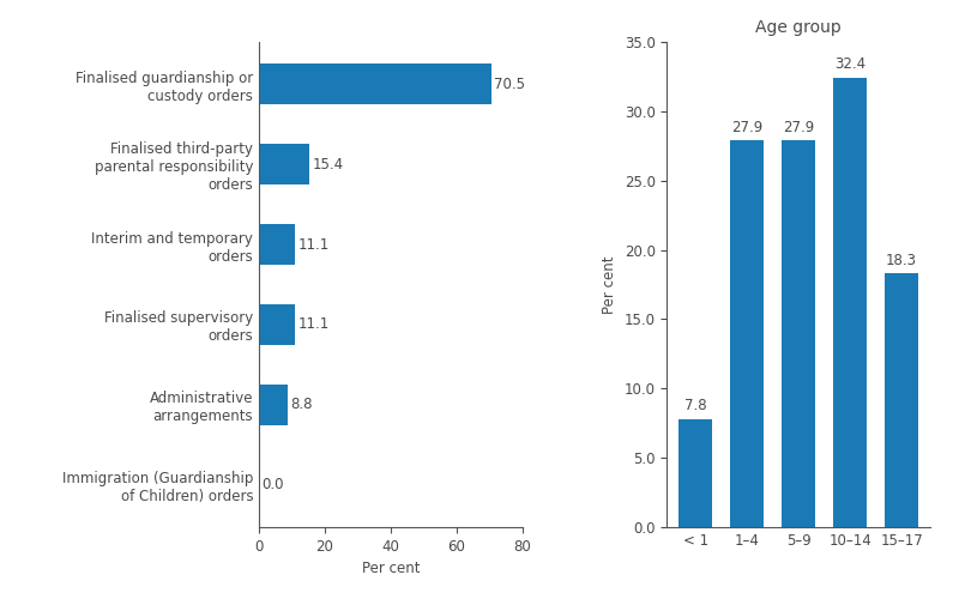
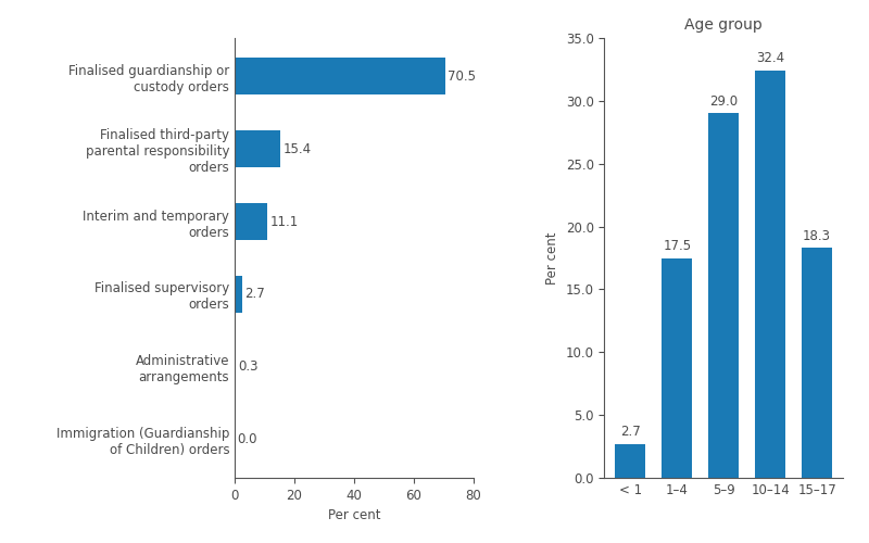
Finalised supervisory orders: 11.1 -> 2.7
Administrative arrangements: 8.8 -> 0.3
Age group/< 1: 7.8 -> 2.7
Age group/1–4: 27.9 -> 17.5
Age group/5–9: 27.9 -> 29.0
